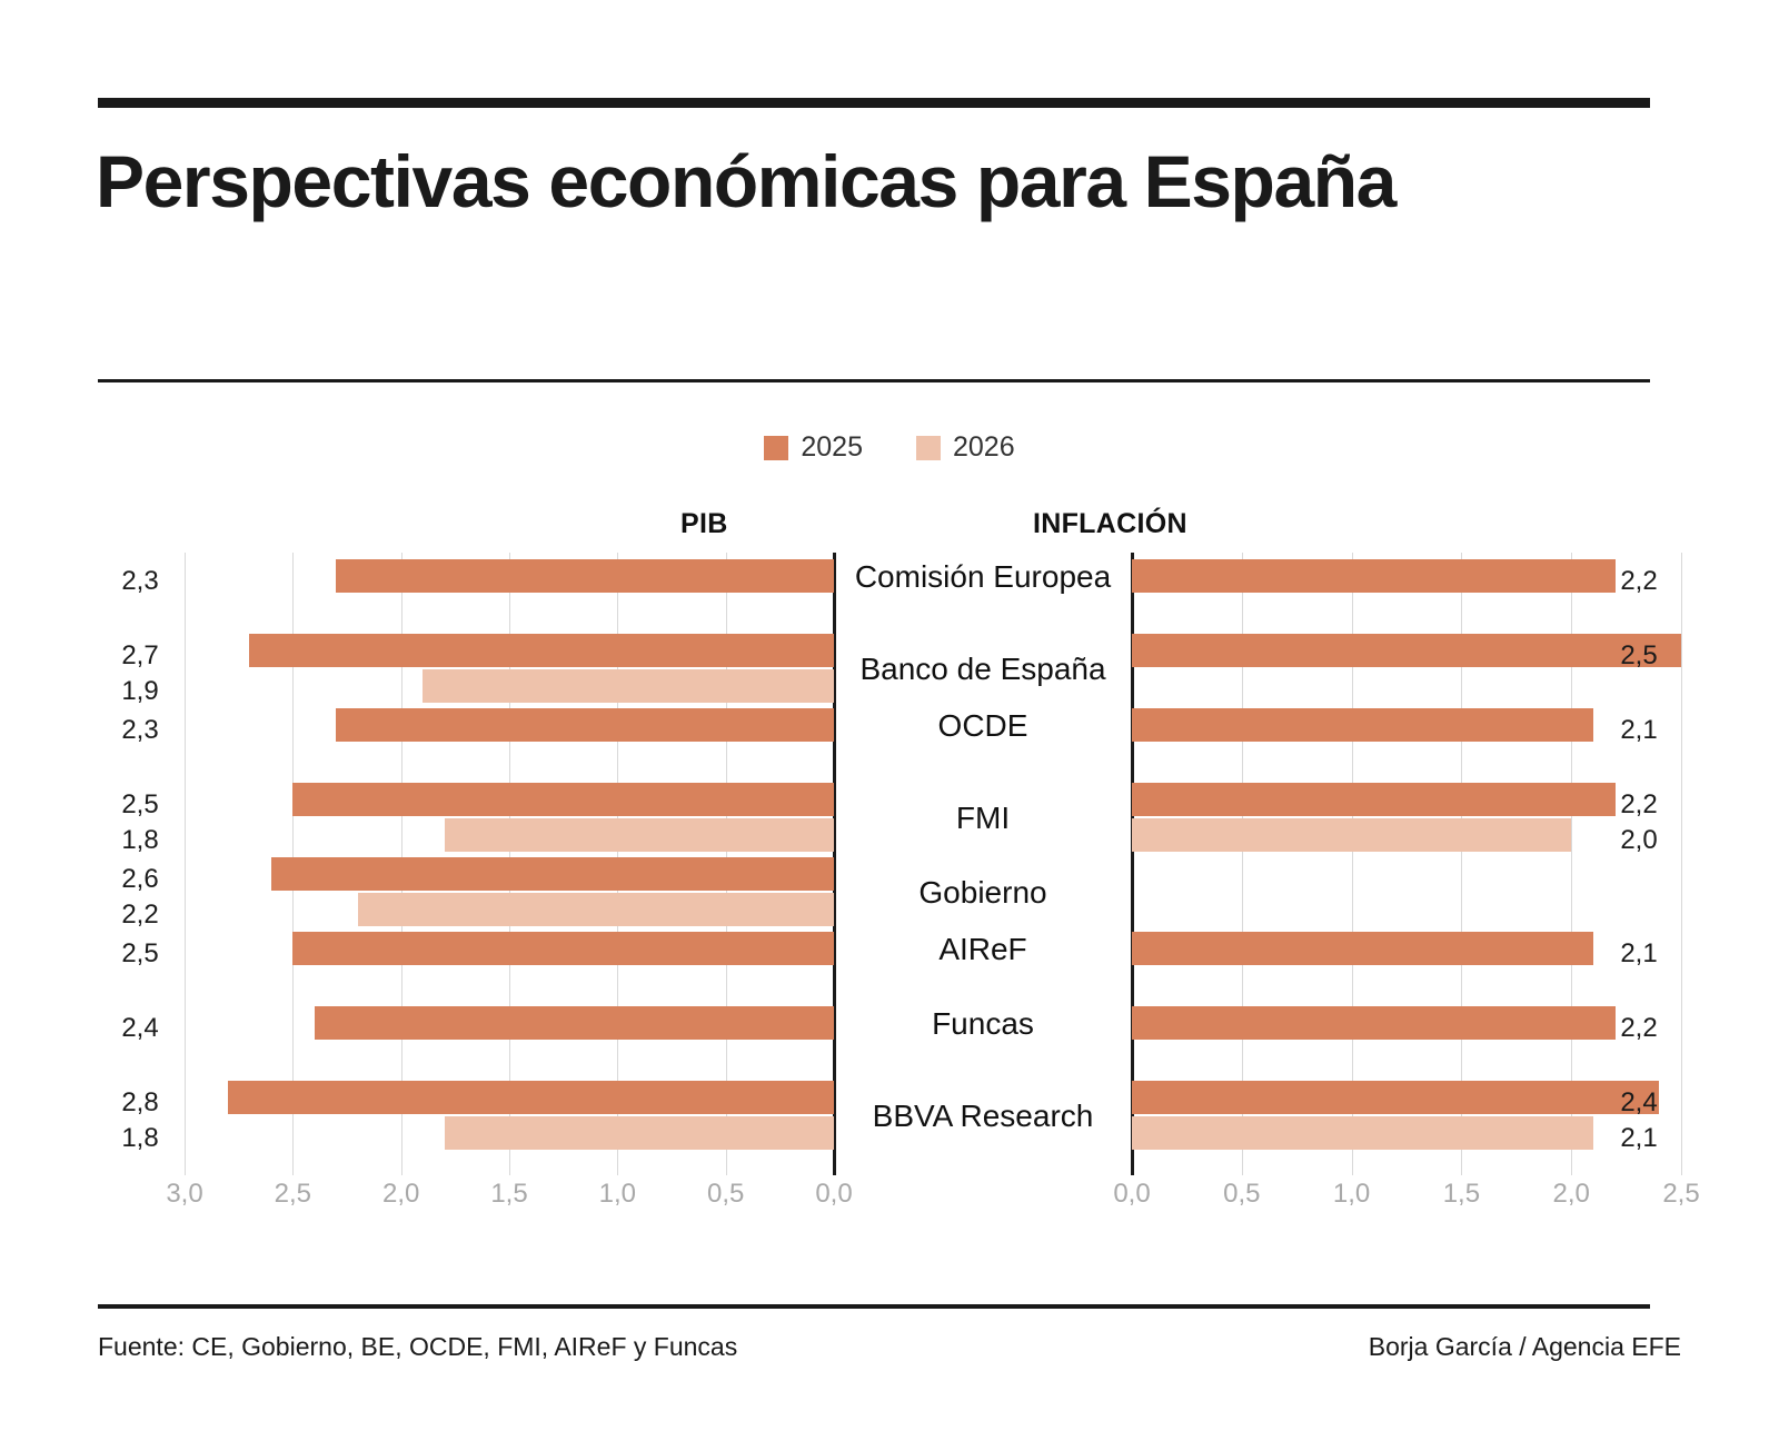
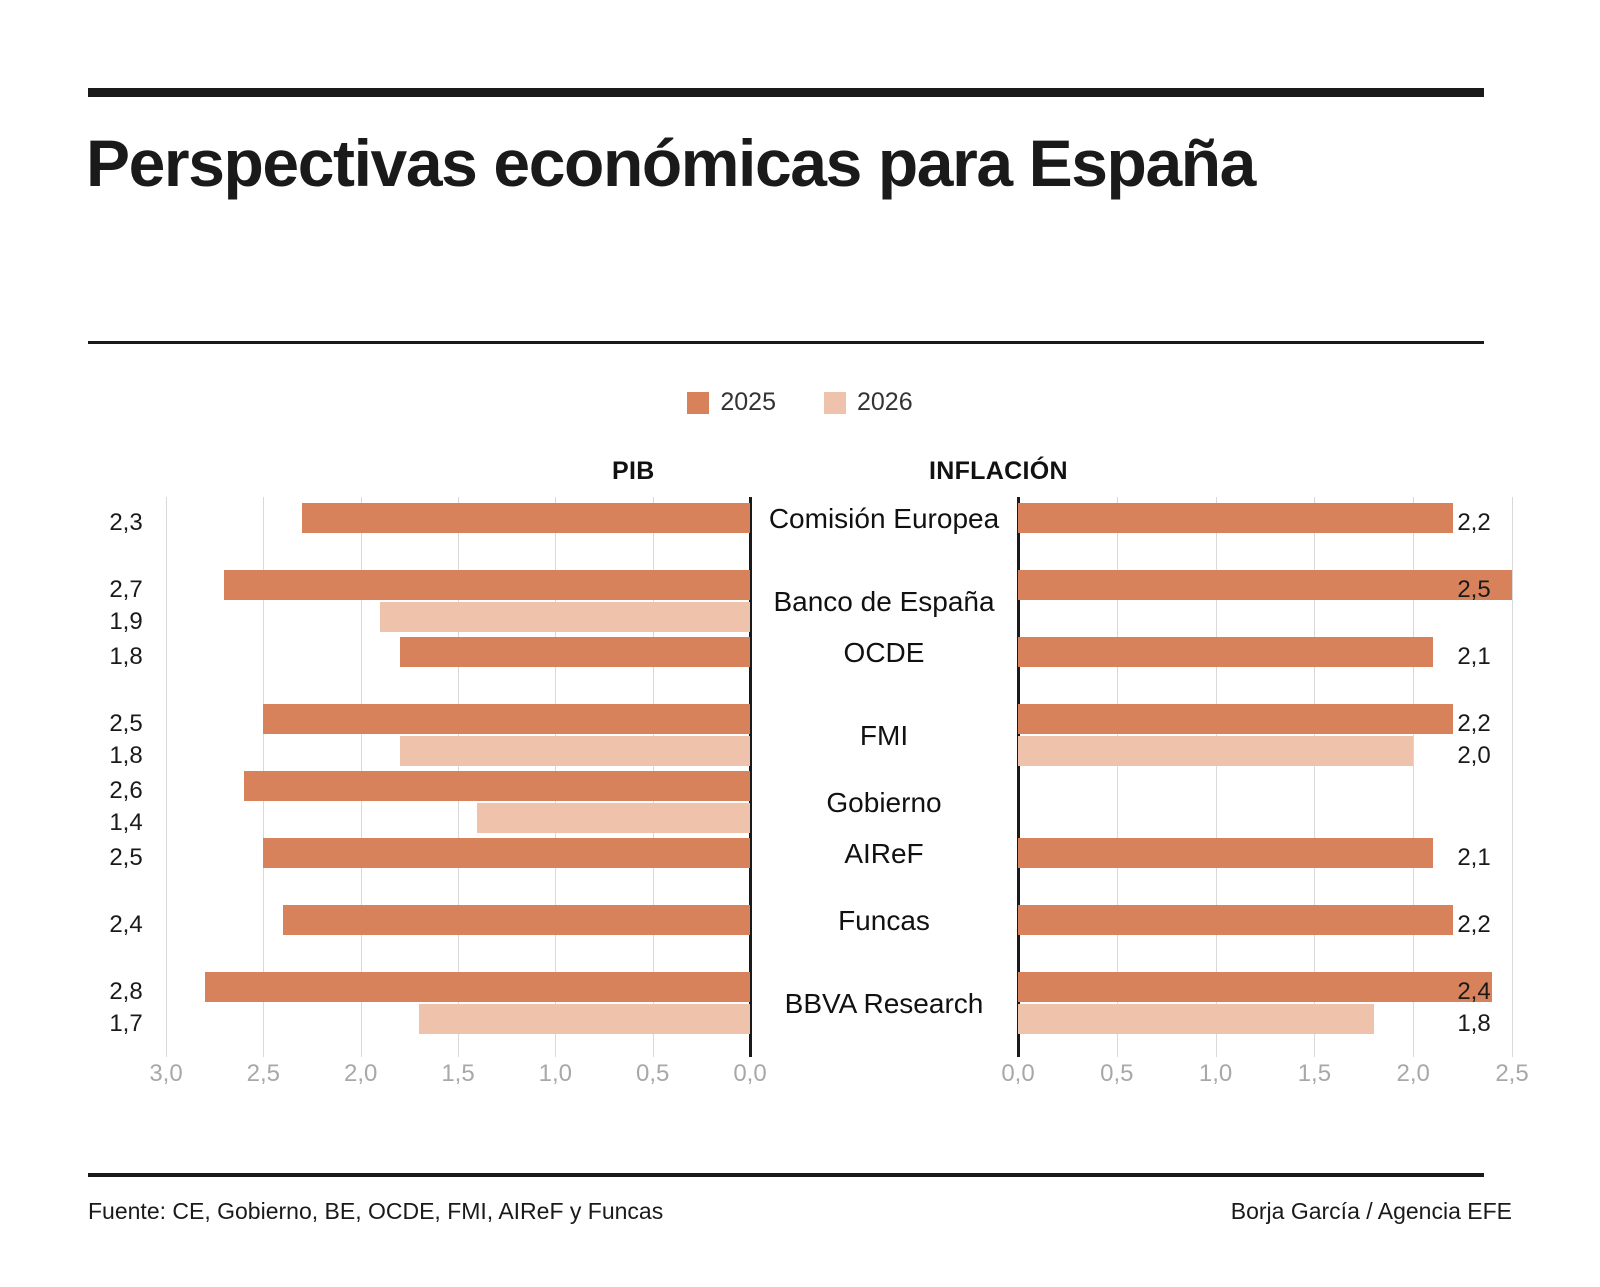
PIB/2025/OCDE: 2,3 -> 1,8
PIB/2026/Gobierno: 2,2 -> 1,4
PIB/2026/BBVA Research: 1,8 -> 1,7
INFLACIÓN/2026/BBVA Research: 2,1 -> 1,8
